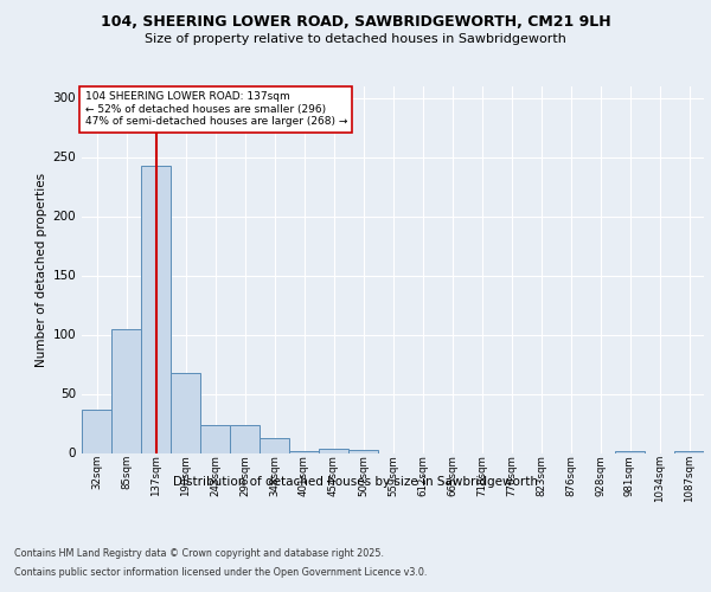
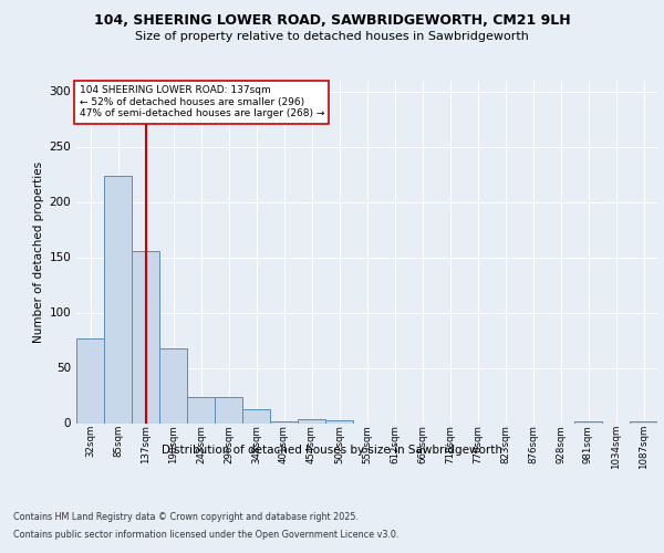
32sqm: 37 -> 77
85sqm: 105 -> 224
137sqm: 243 -> 156
